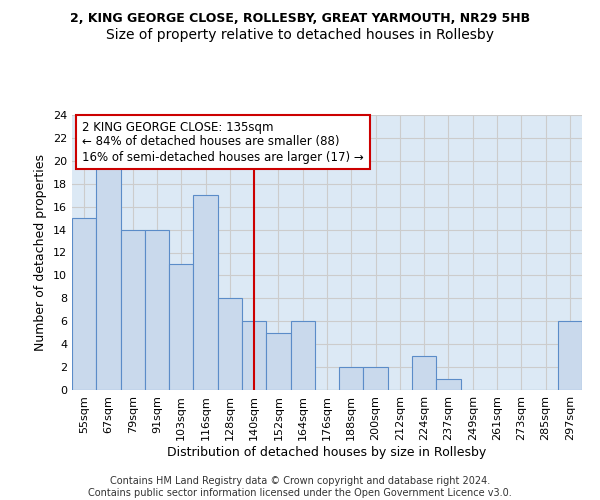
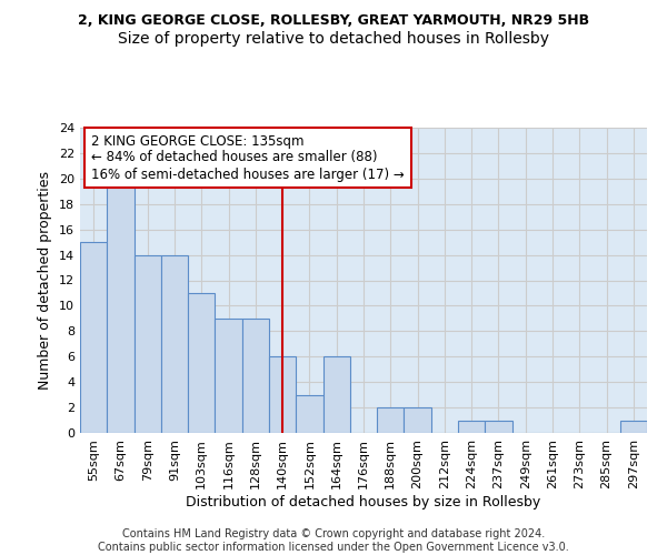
116sqm: 17 -> 9
128sqm: 8 -> 9
152sqm: 5 -> 3
224sqm: 3 -> 1
297sqm: 6 -> 1
